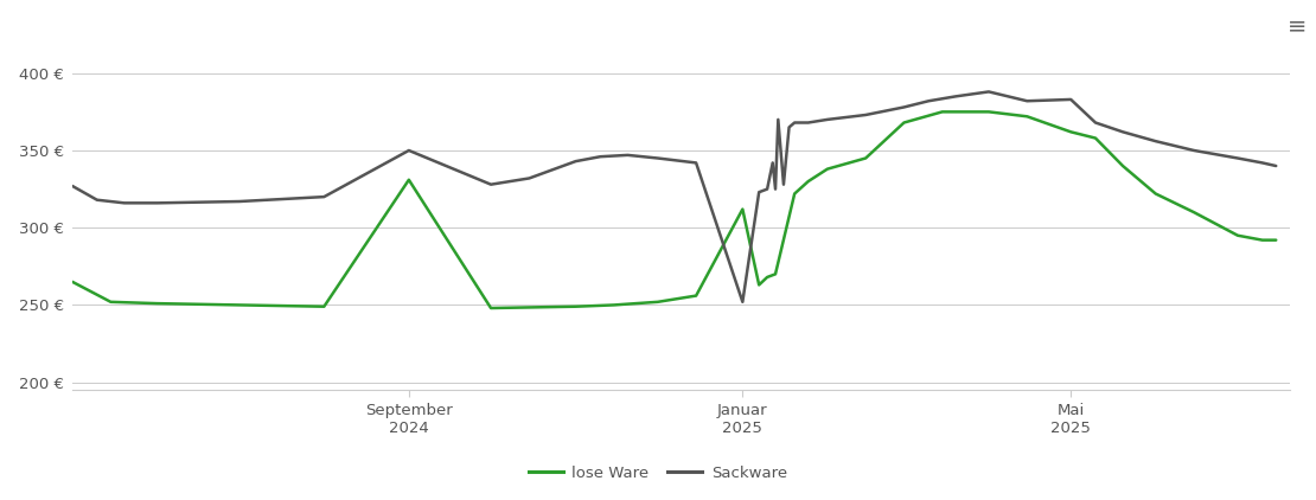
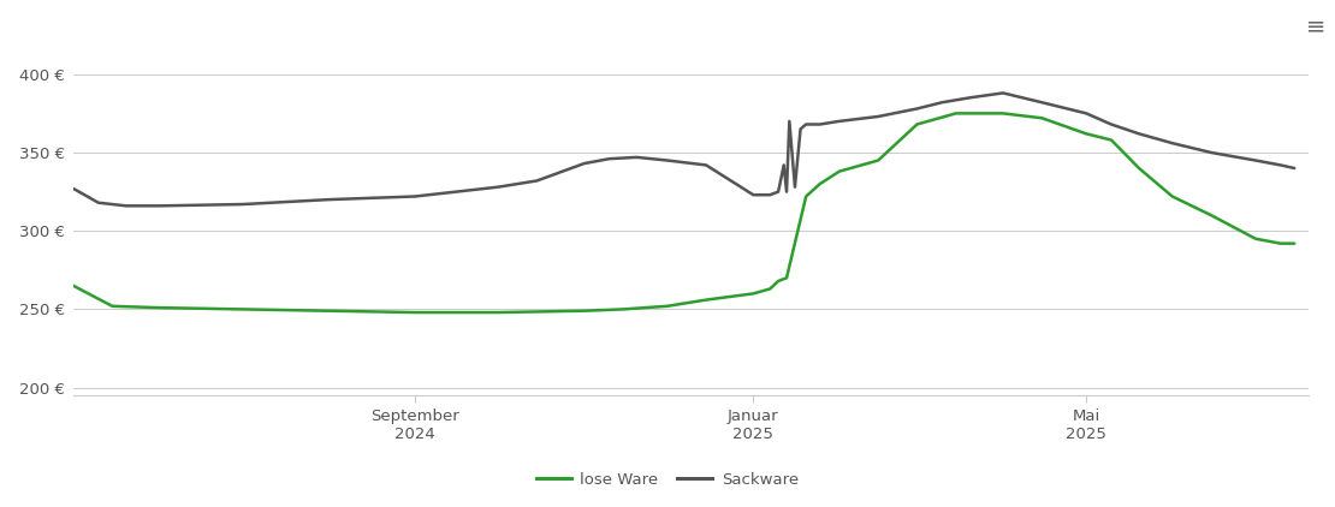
lose Ware/September 2024: 331 € -> 248 €
Sackware/September 2024: 350 € -> 322 €
lose Ware/Januar 2025: 312 € -> 260 €
Sackware/Januar 2025: 252 € -> 323 €
Sackware/Mai 2025: 383 € -> 375 €
